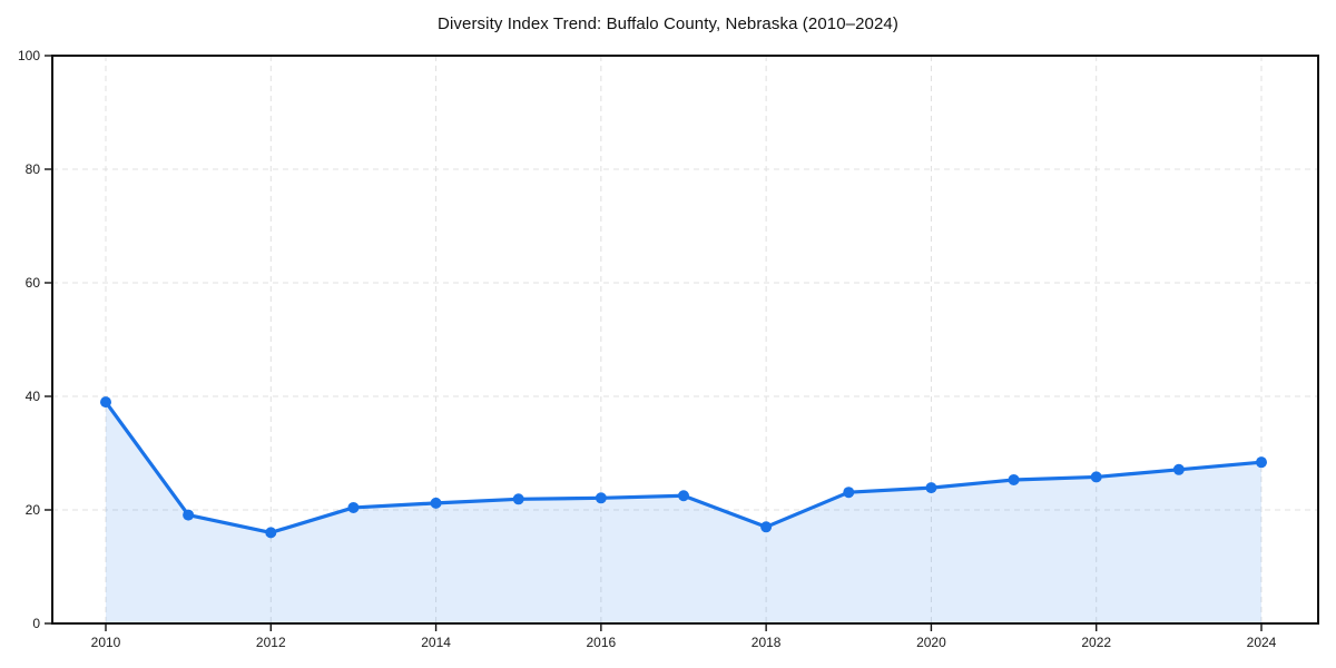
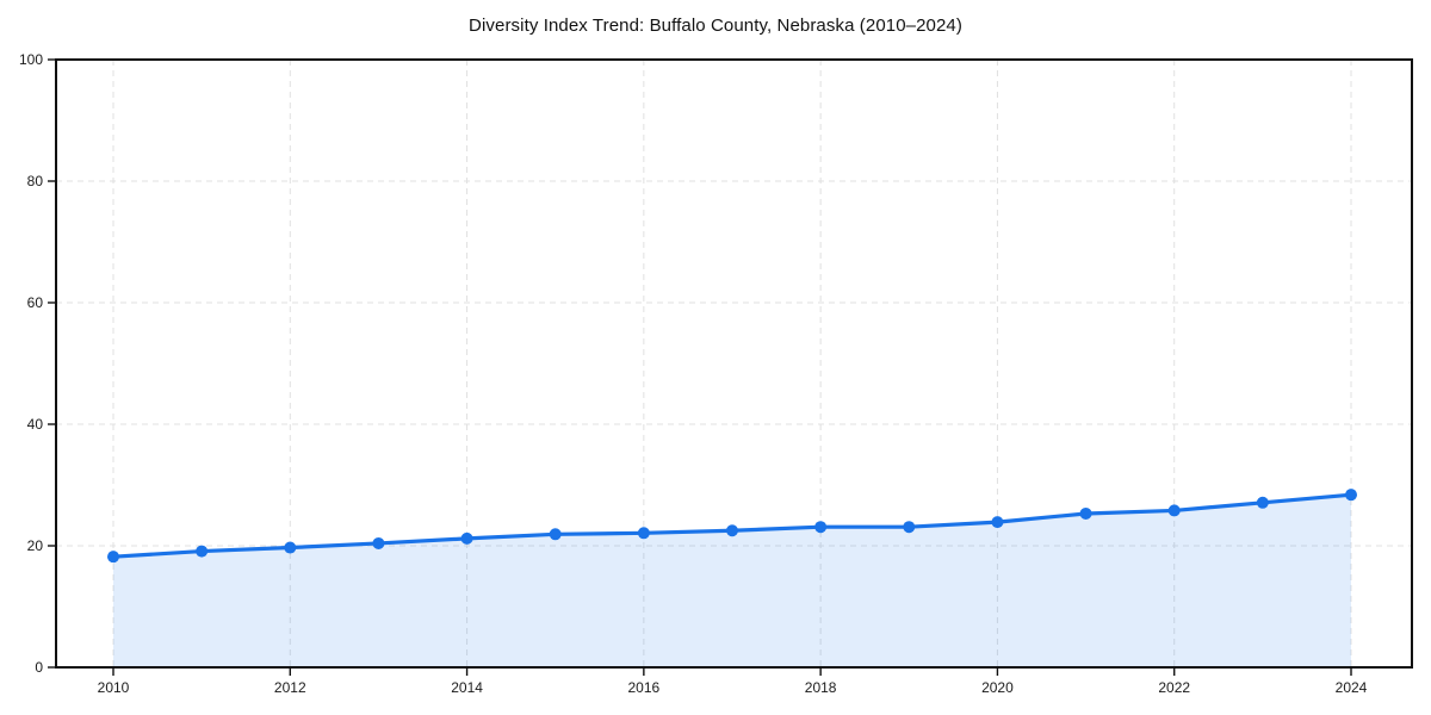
2010: 39 -> 18
2012: 16 -> 20
2018: 17 -> 23
